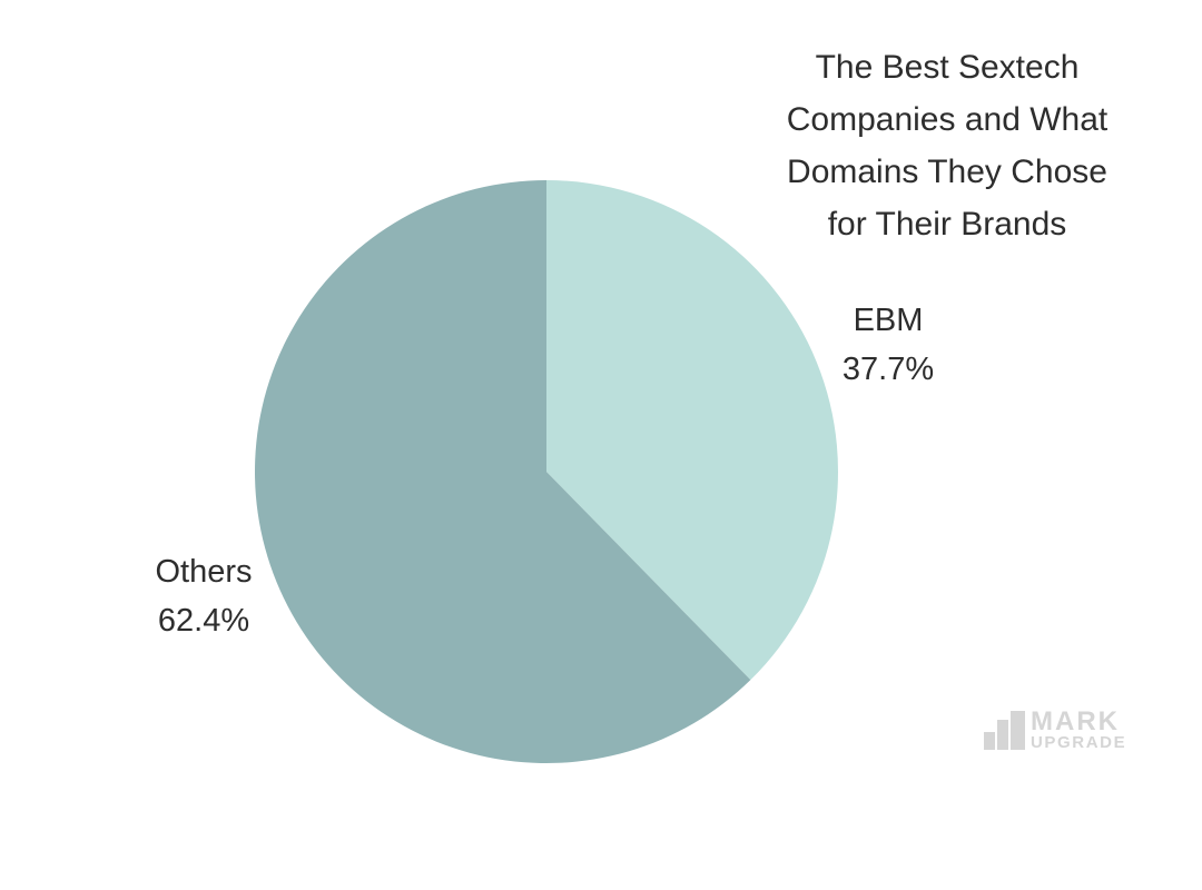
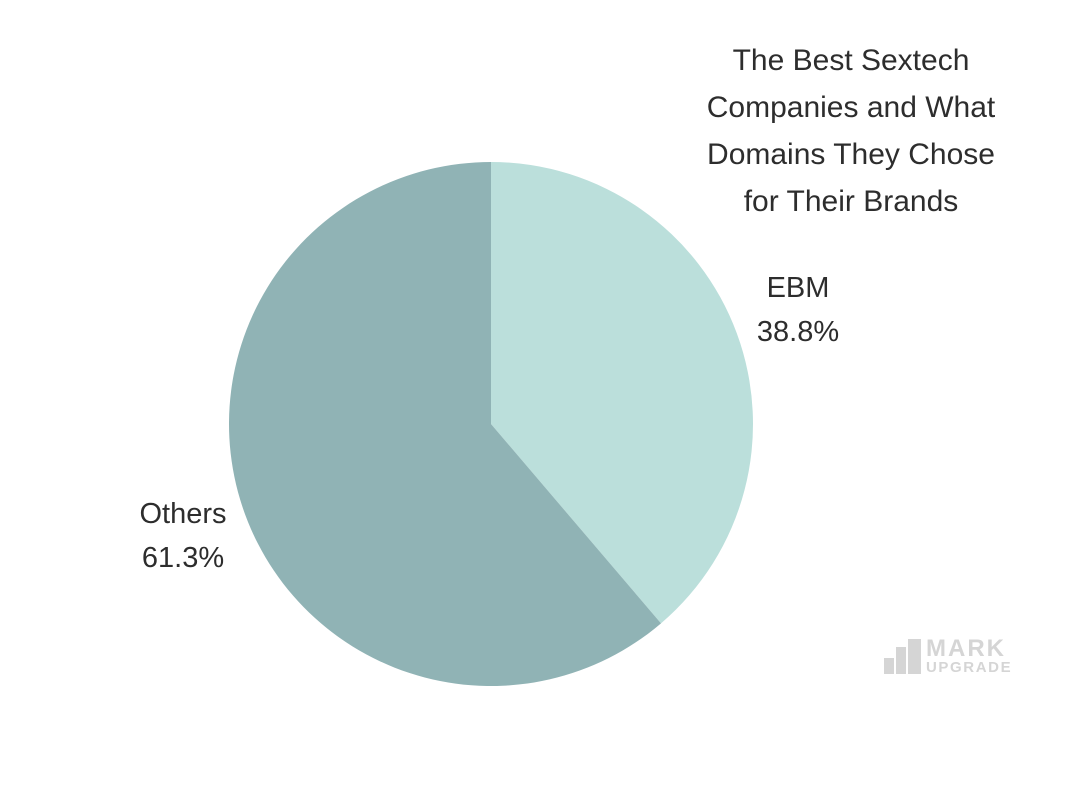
EBM: 37.7% -> 38.8%
Others: 62.4% -> 61.3%
